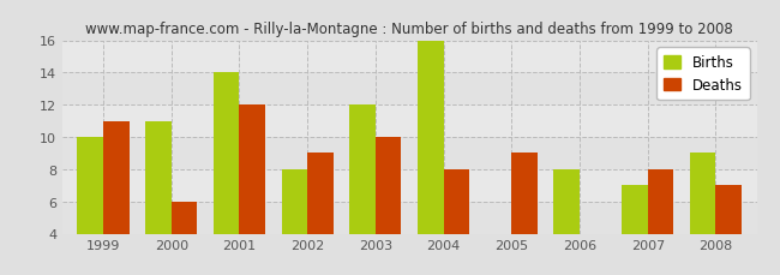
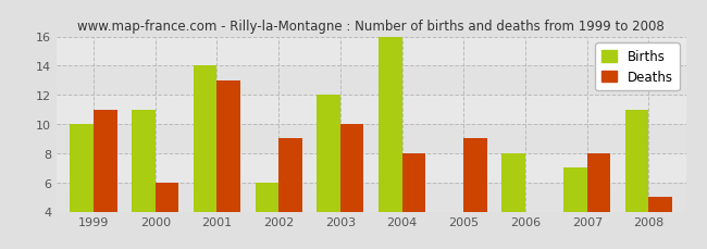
Deaths/2001: 12 -> 13
Births/2002: 8 -> 6
Births/2008: 9 -> 11
Deaths/2008: 7 -> 5
